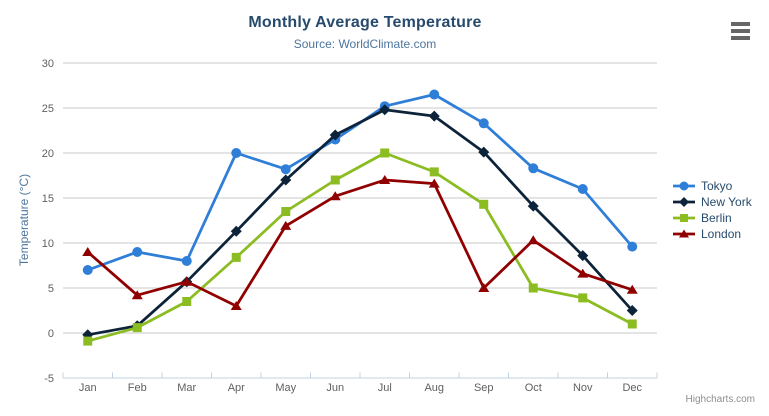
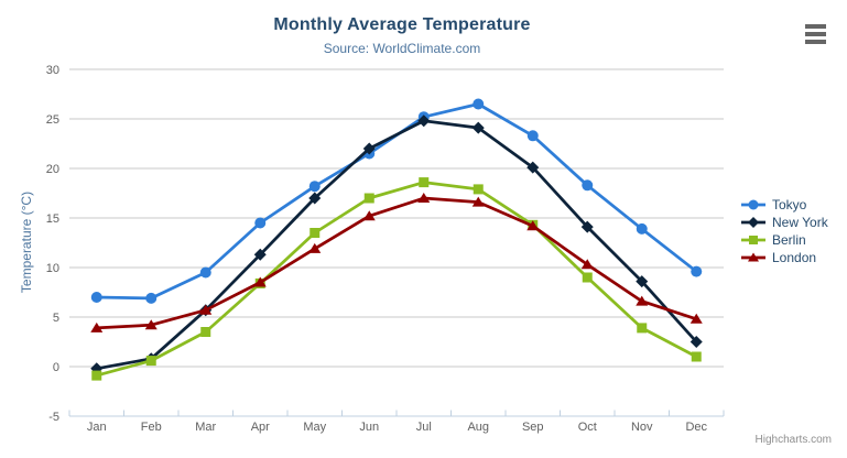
London/Jan: 9 -> 4
Tokyo/Feb: 9 -> 7
Tokyo/Mar: 8 -> 10
Tokyo/Apr: 20 -> 14
London/Apr: 3 -> 8
Berlin/Jul: 20 -> 19
London/Sep: 5 -> 14
Berlin/Oct: 5 -> 9
Tokyo/Nov: 16 -> 14
